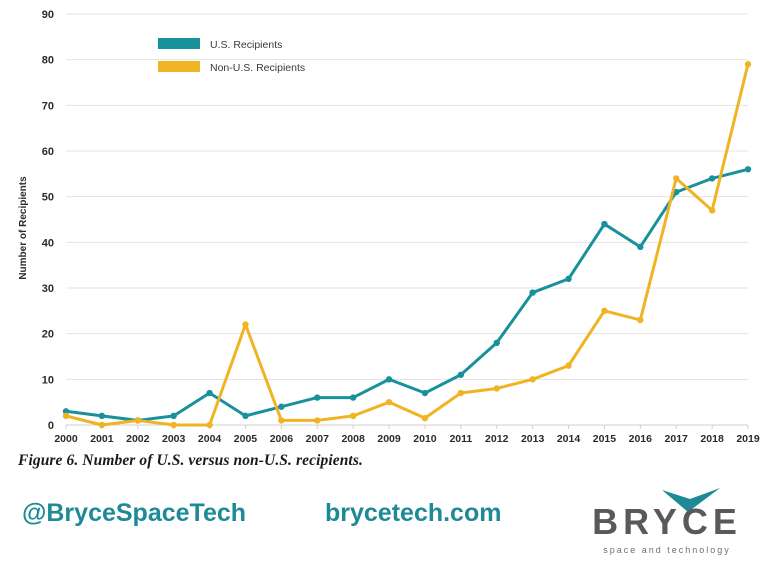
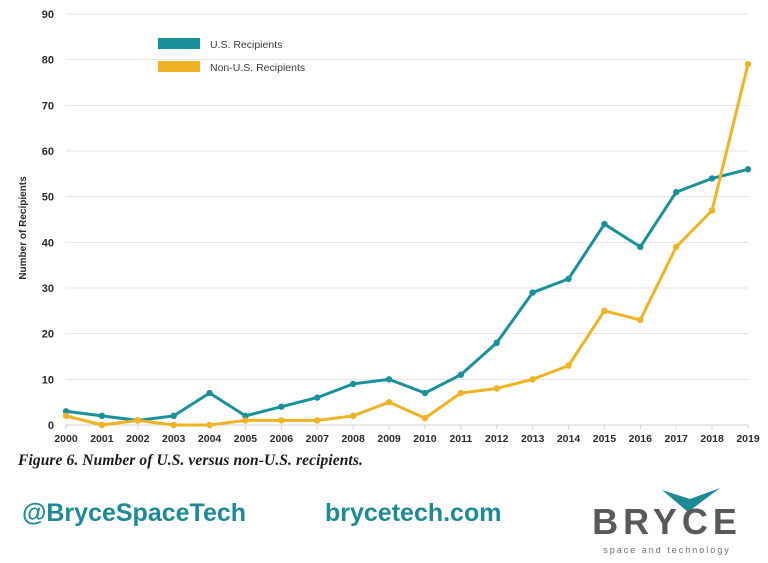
Non-U.S. Recipients/2005: 22 -> 1
U.S. Recipients/2008: 6 -> 9
Non-U.S. Recipients/2017: 54 -> 39
